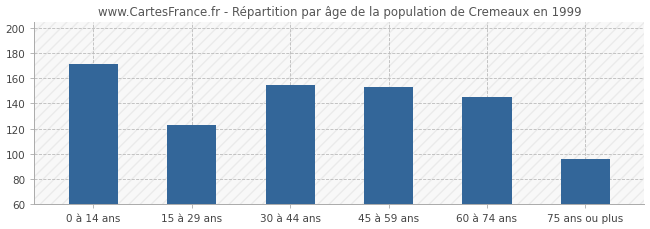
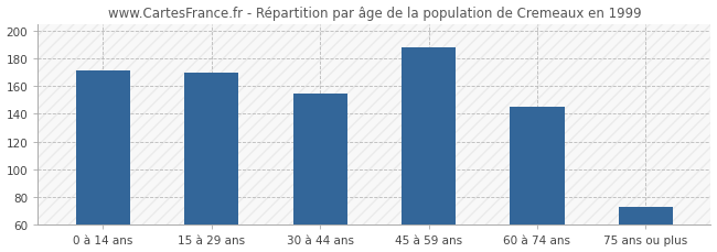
15 à 29 ans: 123 -> 170
45 à 59 ans: 153 -> 188
75 ans ou plus: 96 -> 73
